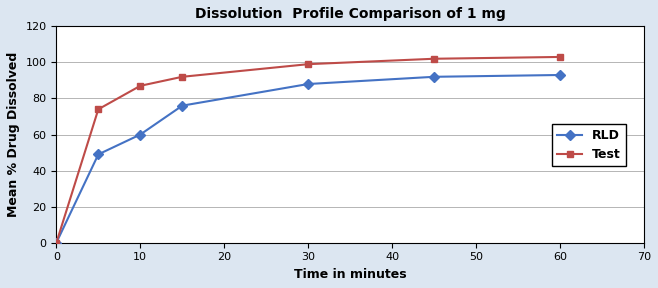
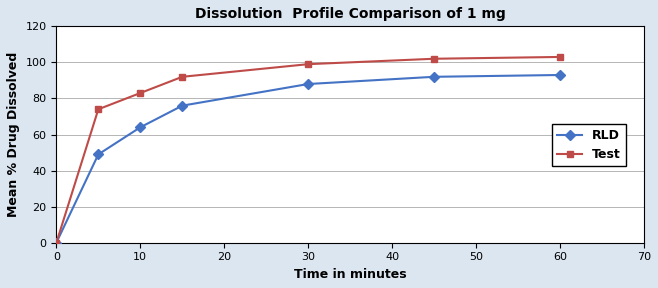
RLD/10: 60 -> 64
Test/10: 87 -> 83
